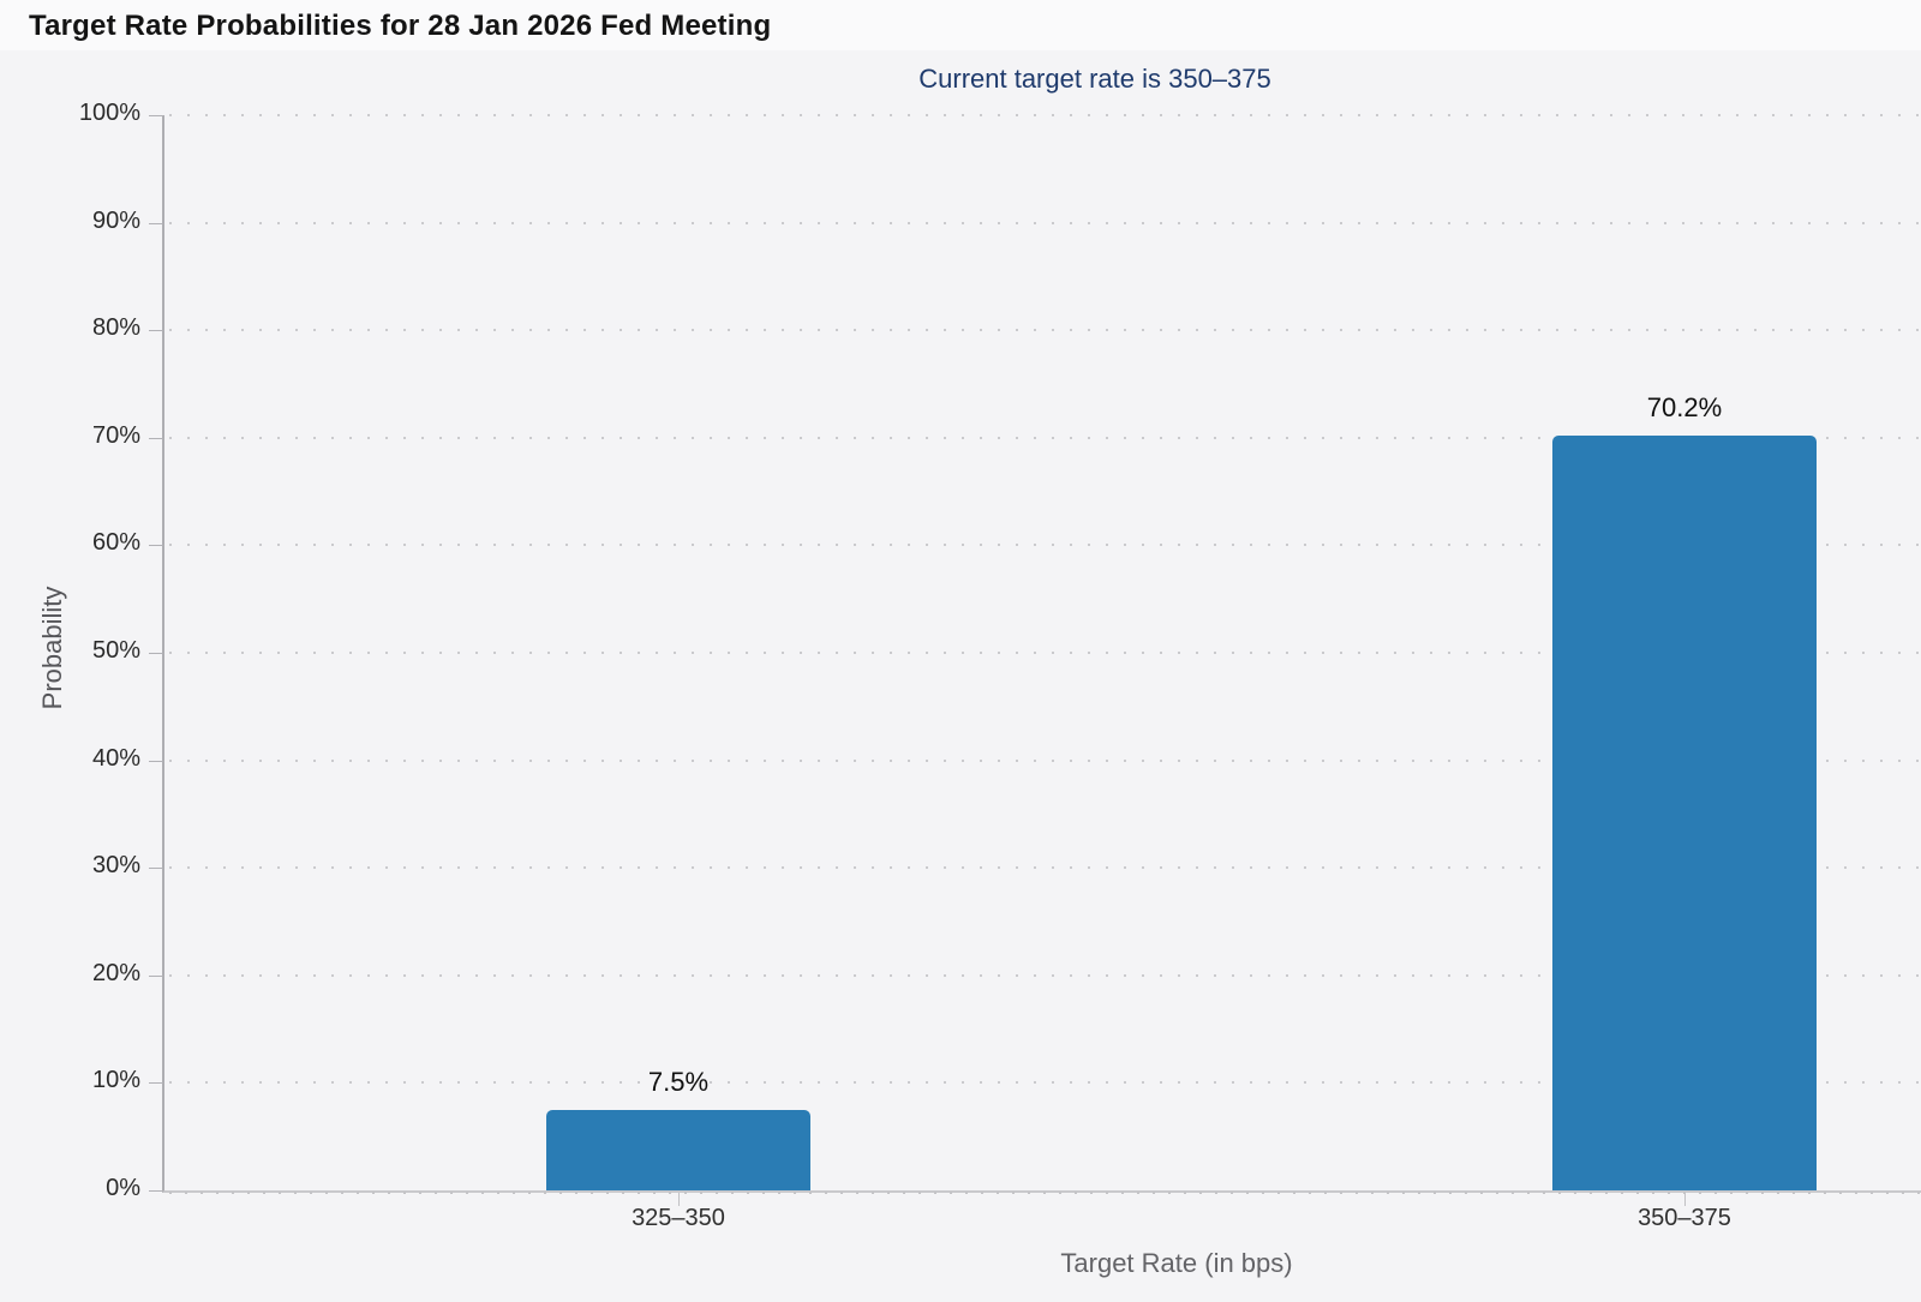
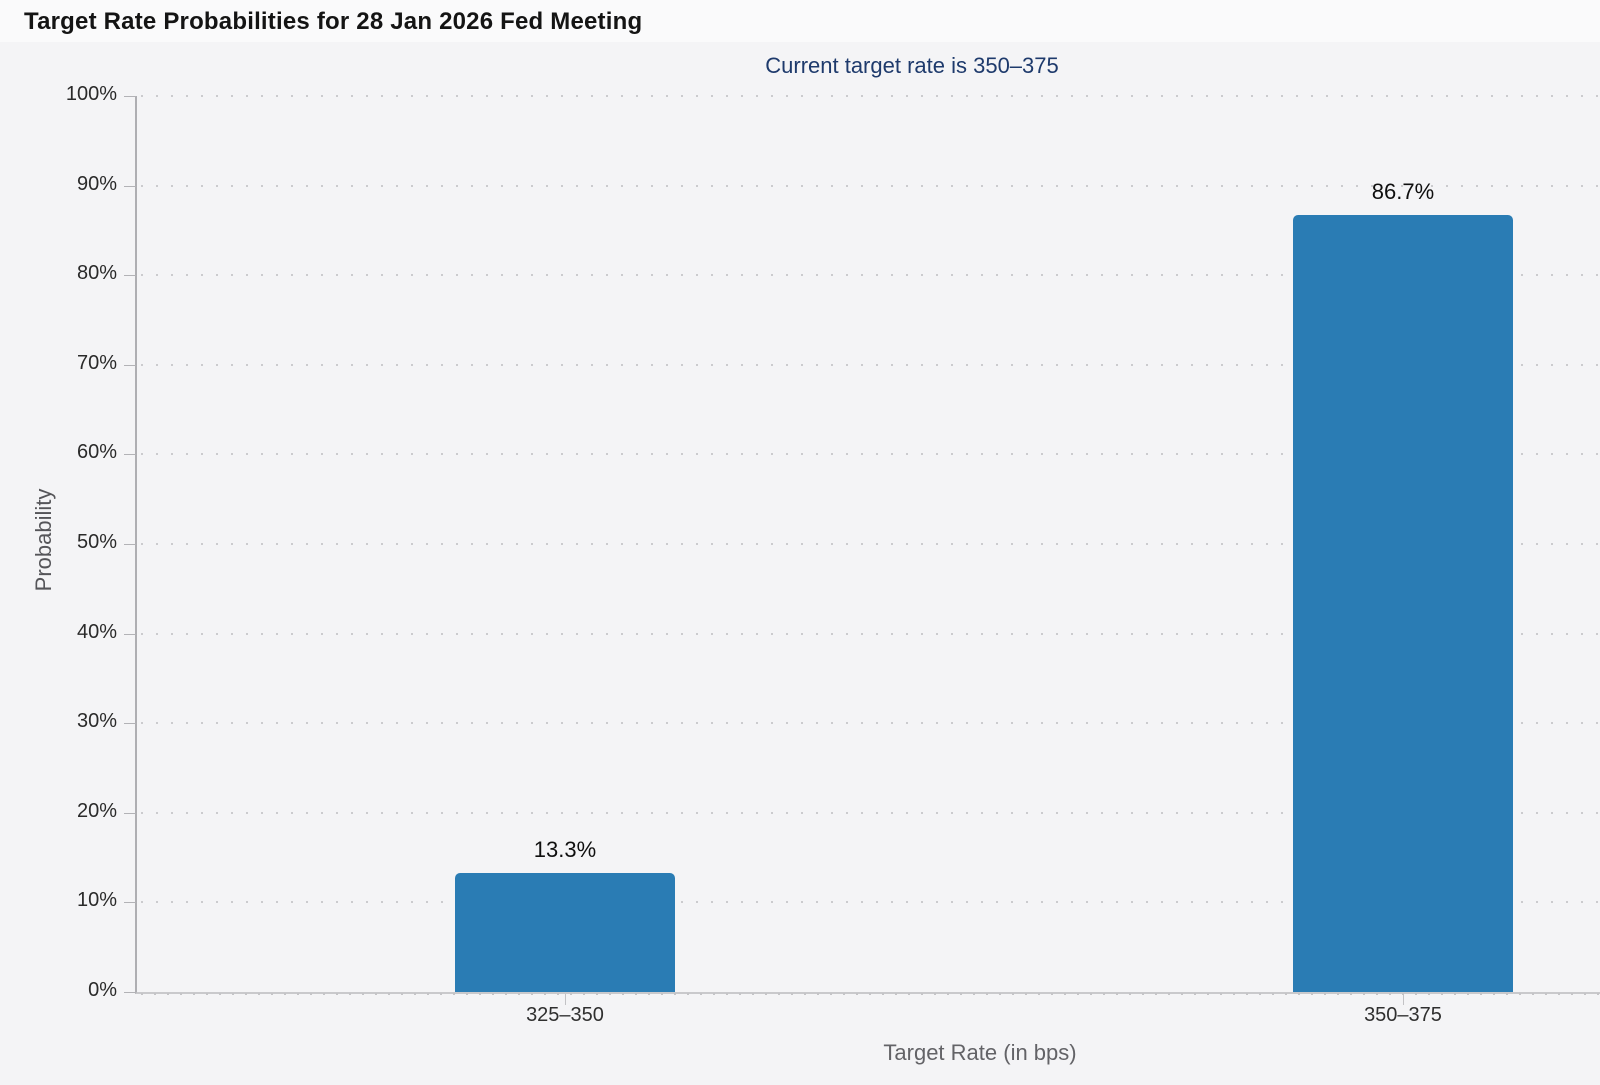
325–350: 7.5% -> 13.3%
350–375: 70.2% -> 86.7%
